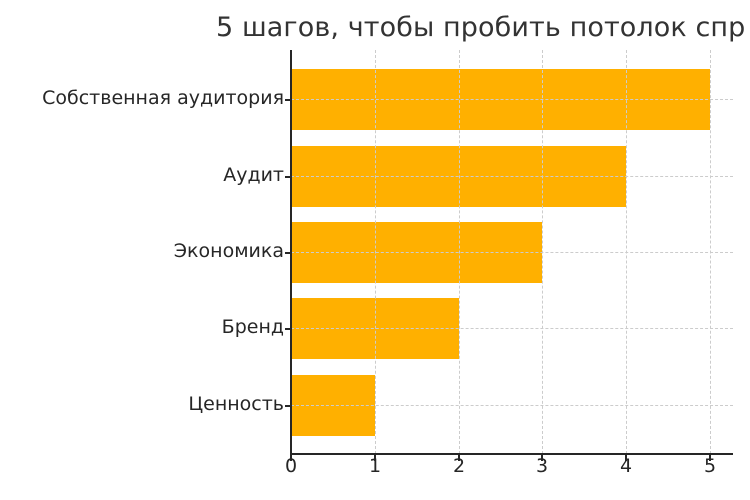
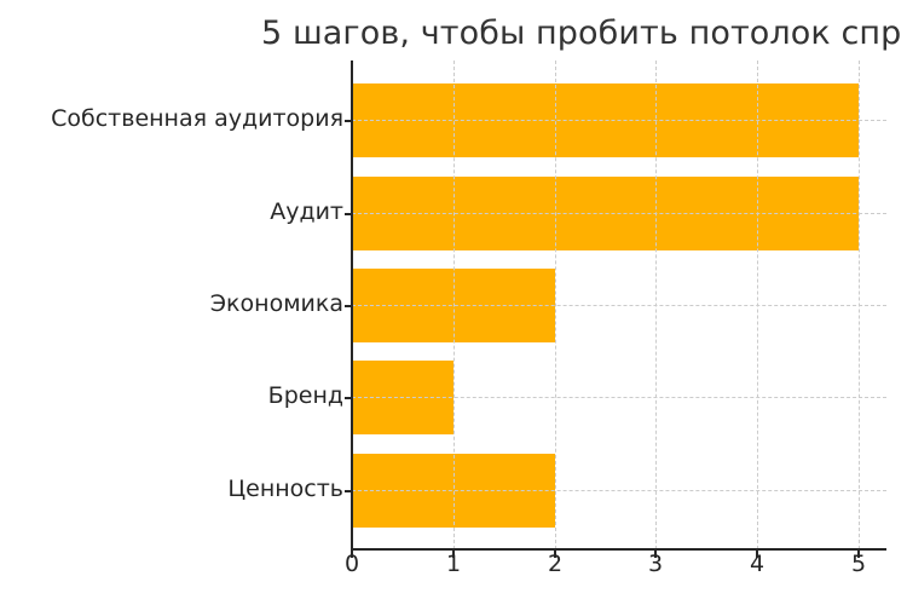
Аудит: 4 -> 5
Экономика: 3 -> 2
Бренд: 2 -> 1
Ценность: 1 -> 2
